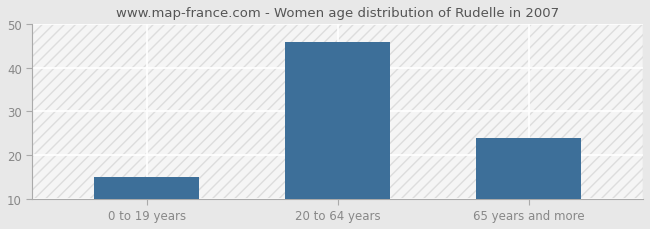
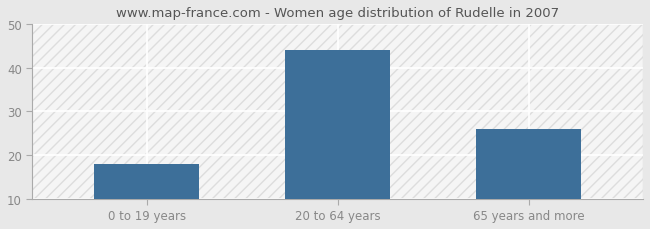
0 to 19 years: 15 -> 18
20 to 64 years: 46 -> 44
65 years and more: 24 -> 26
